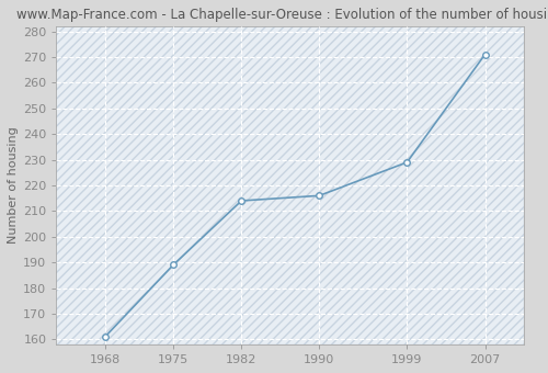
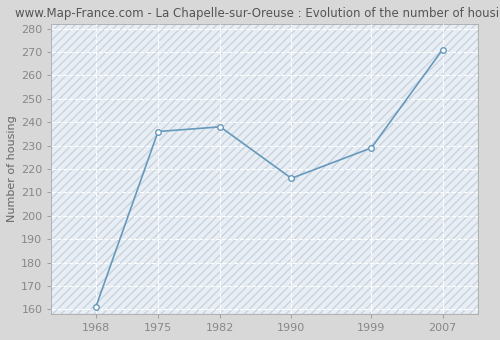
1975: 189 -> 236
1982: 214 -> 238
